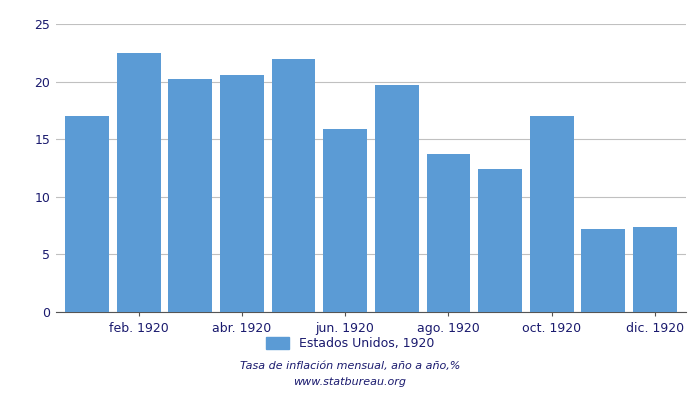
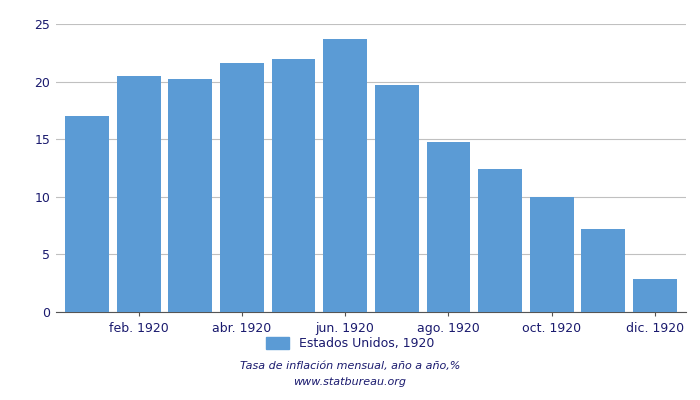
feb. 1920: 22.5 -> 20.5
abr. 1920: 20.6 -> 21.6
jun. 1920: 15.9 -> 23.7
ago. 1920: 13.7 -> 14.8
oct. 1920: 17.0 -> 10.0
dic. 1920: 7.4 -> 2.9
